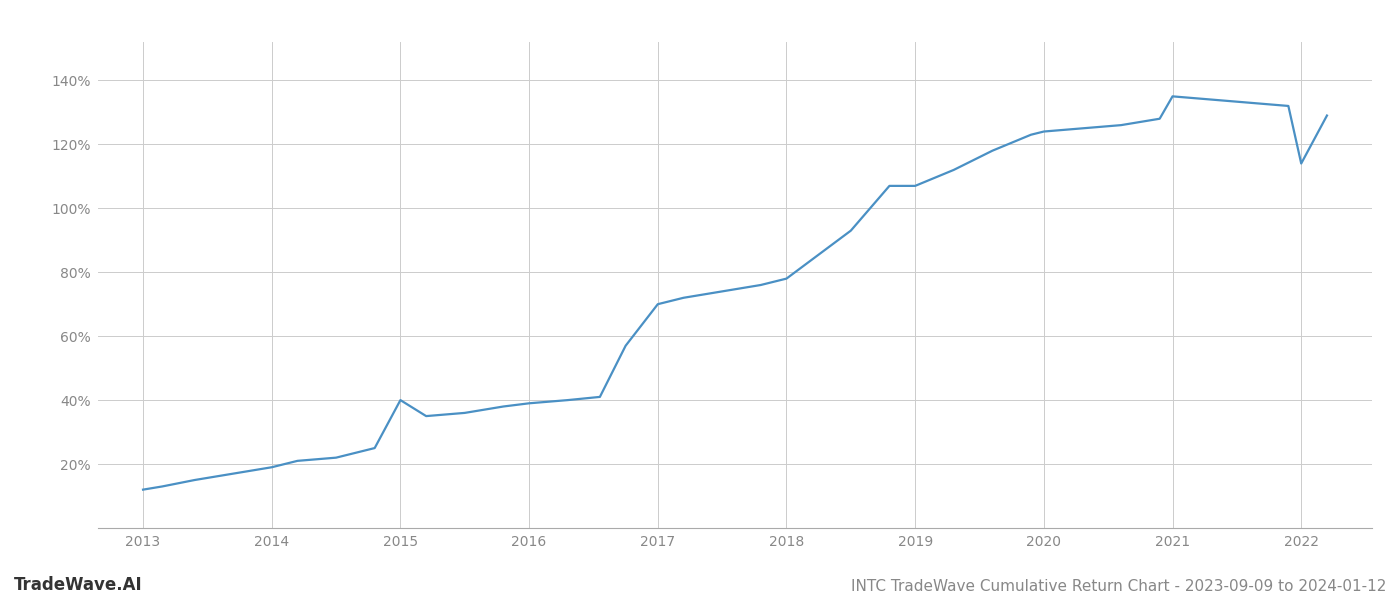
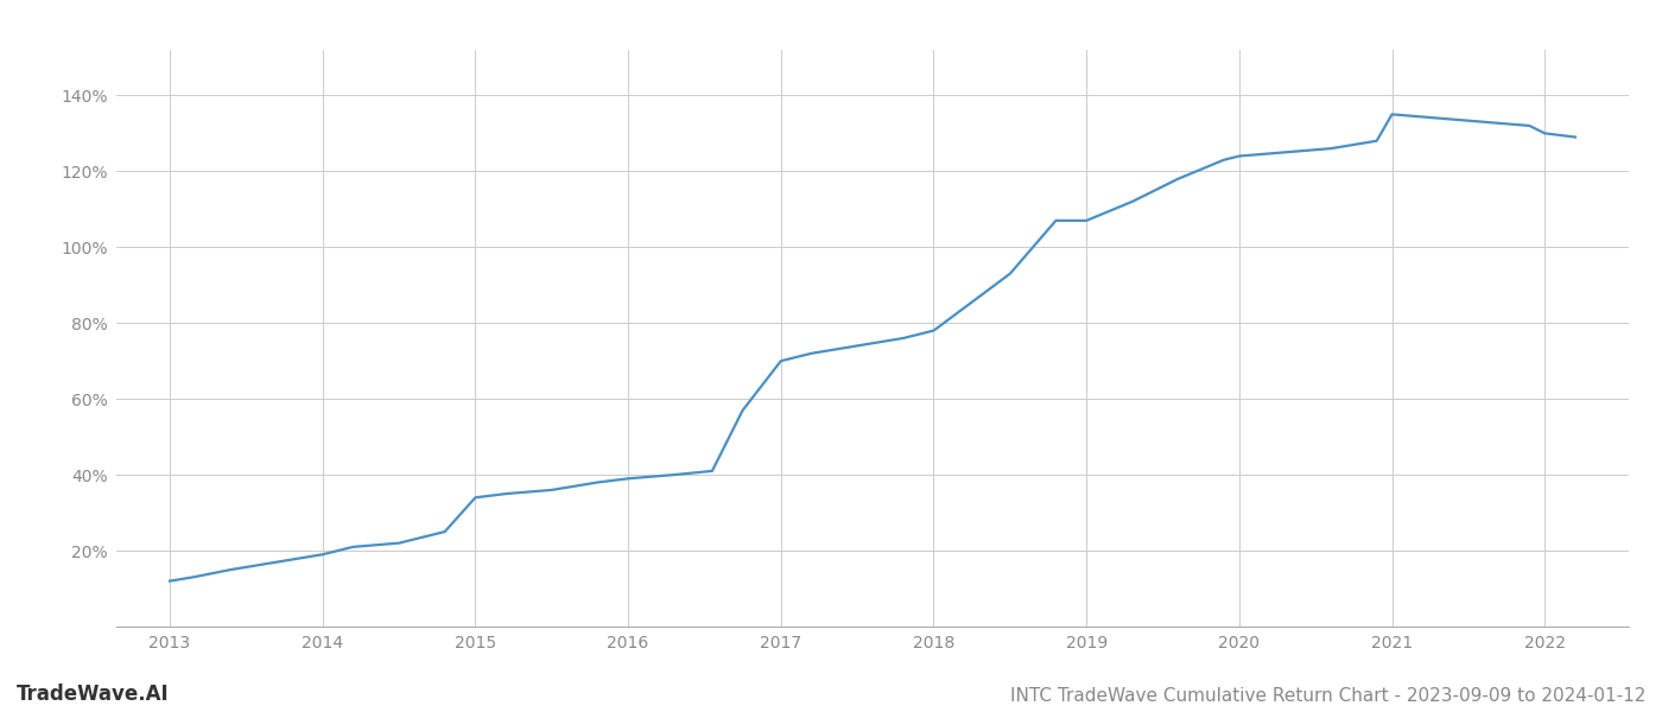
2015: 40% -> 34%
2022: 114% -> 130%
